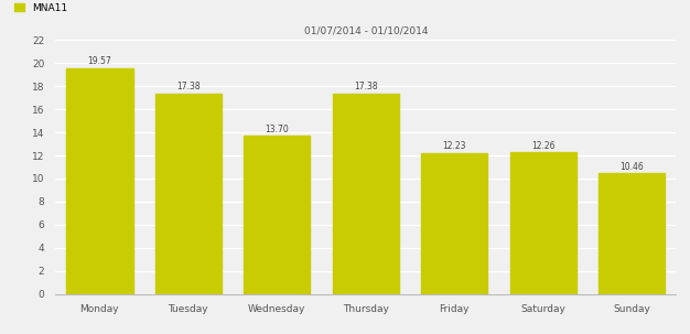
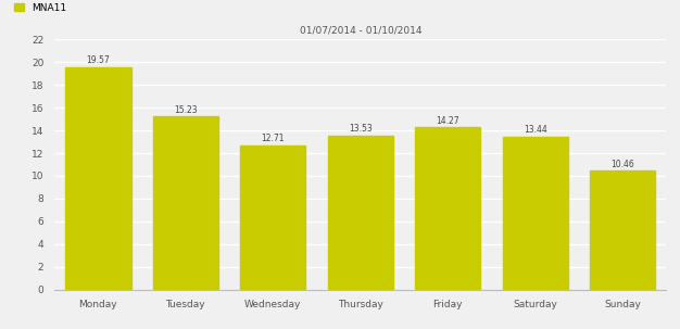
Tuesday: 17.38 -> 15.23
Wednesday: 13.70 -> 12.71
Thursday: 17.38 -> 13.53
Friday: 12.23 -> 14.27
Saturday: 12.26 -> 13.44
